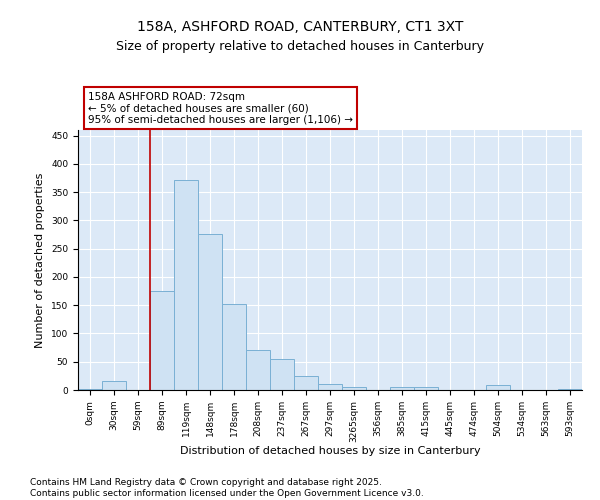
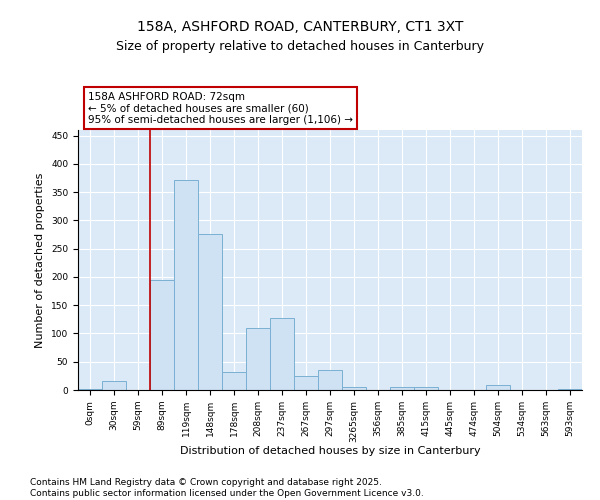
89sqm: 176 -> 194
178sqm: 153 -> 32
208sqm: 70 -> 110
237sqm: 54 -> 128
297sqm: 10 -> 36
